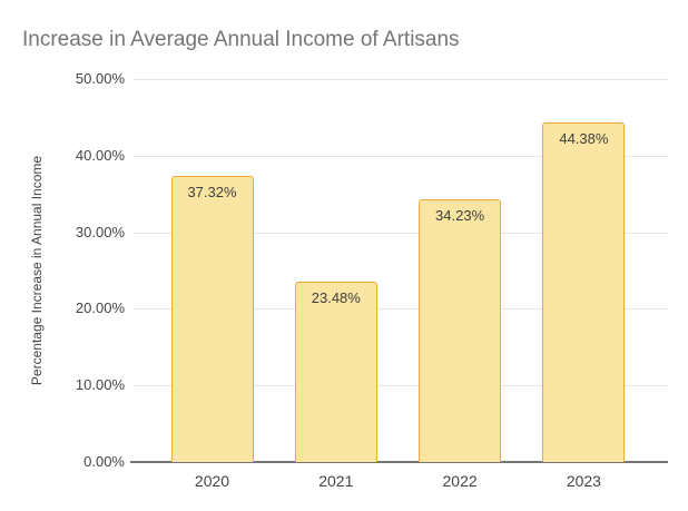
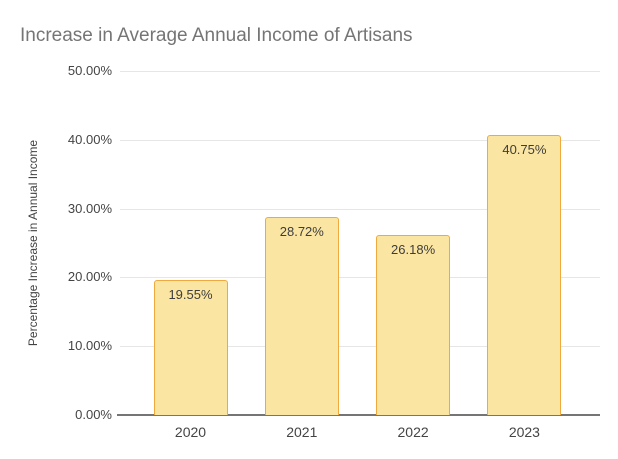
2020: 37.32% -> 19.55%
2021: 23.48% -> 28.72%
2022: 34.23% -> 26.18%
2023: 44.38% -> 40.75%
